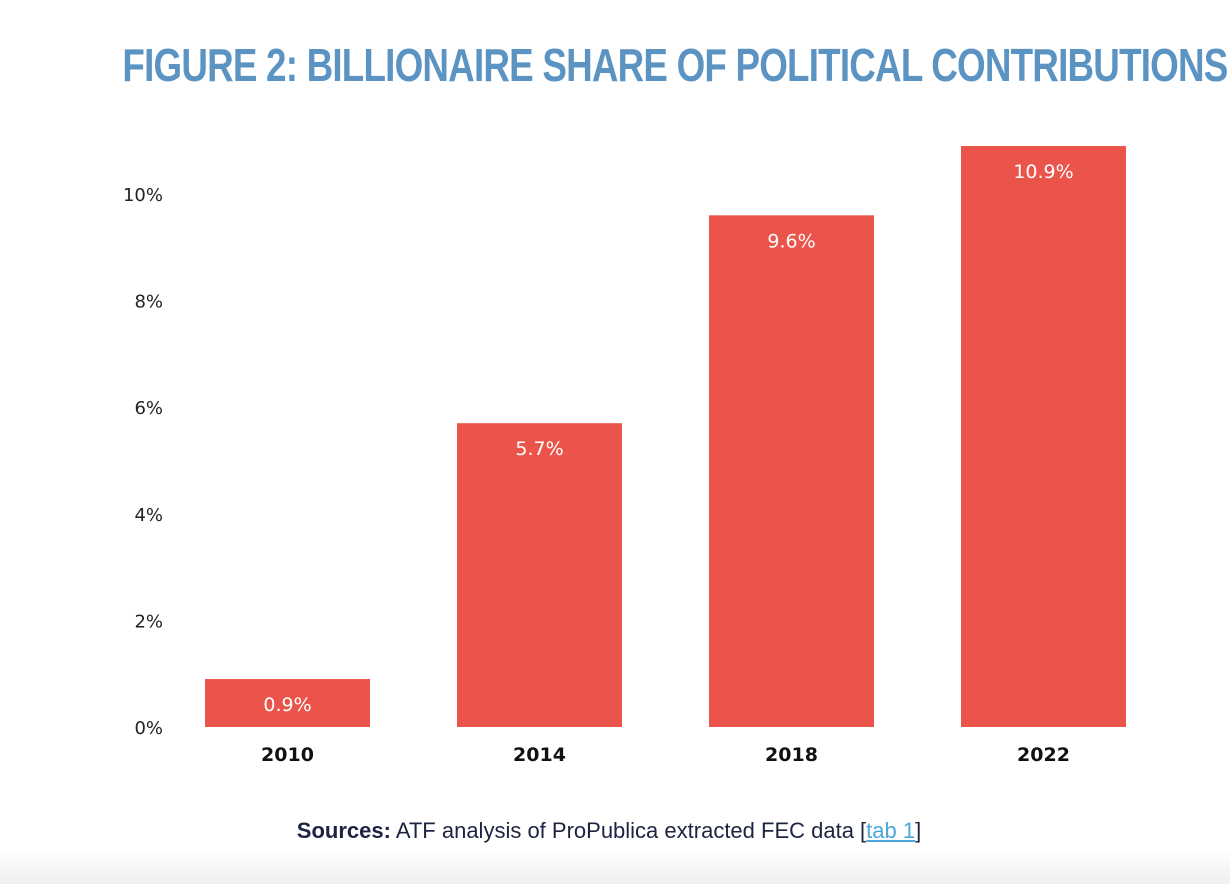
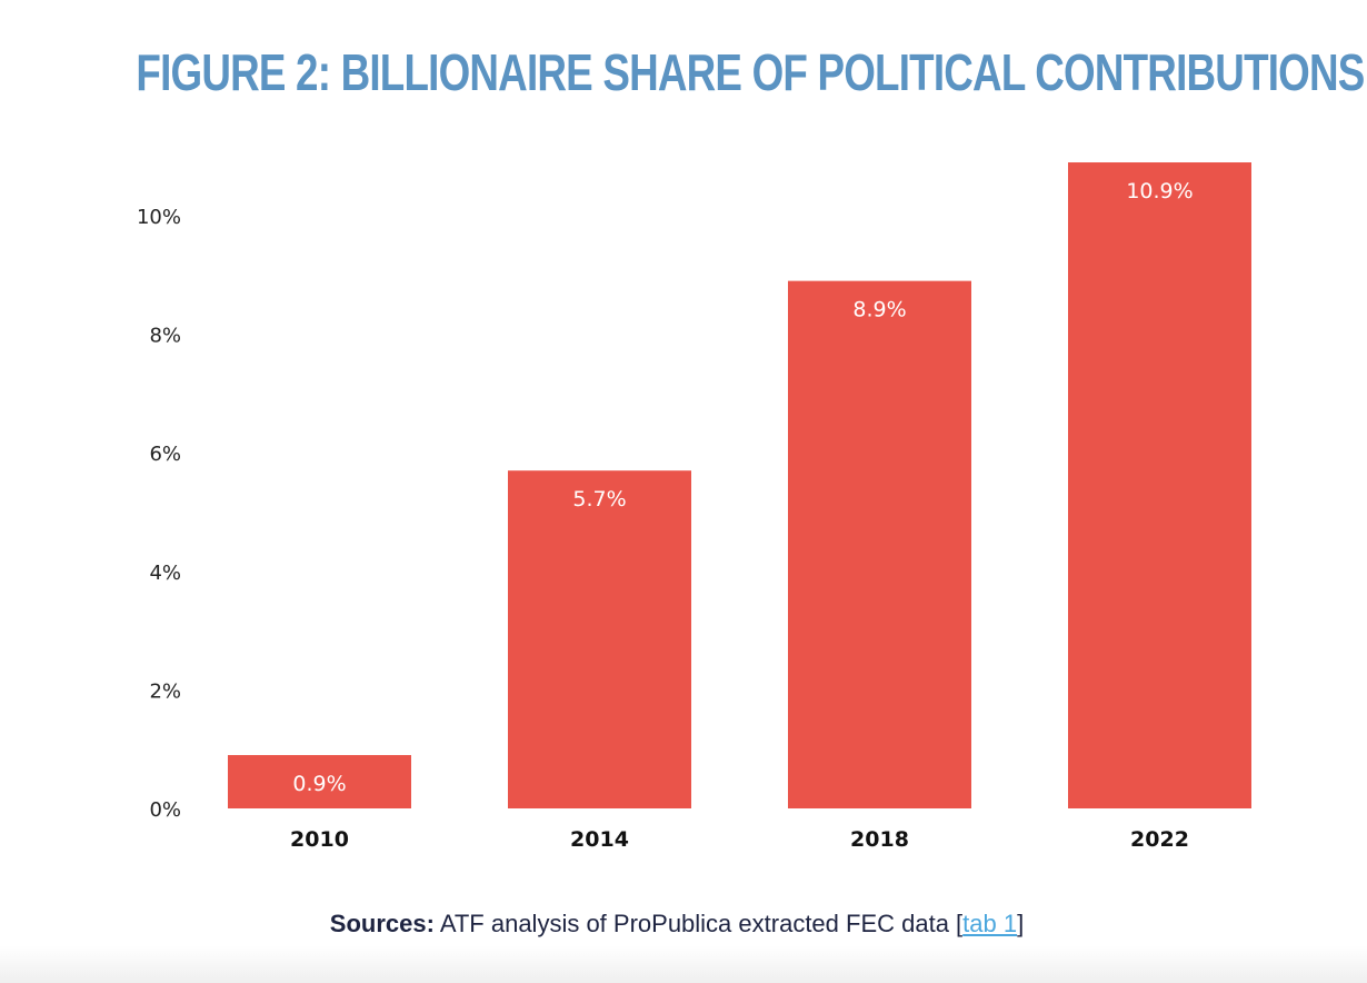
2018: 9.6% -> 8.9%
